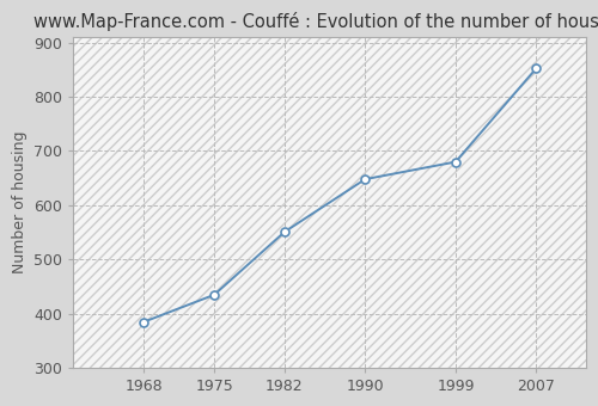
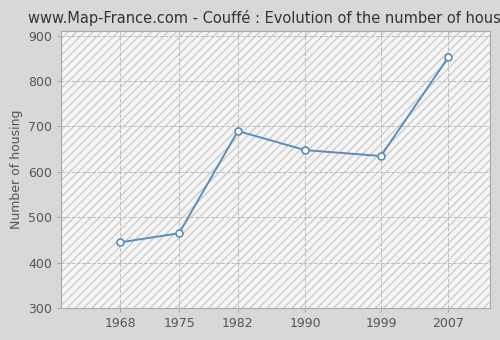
1968: 385 -> 445
1975: 435 -> 465
1982: 551 -> 690
1999: 680 -> 635
